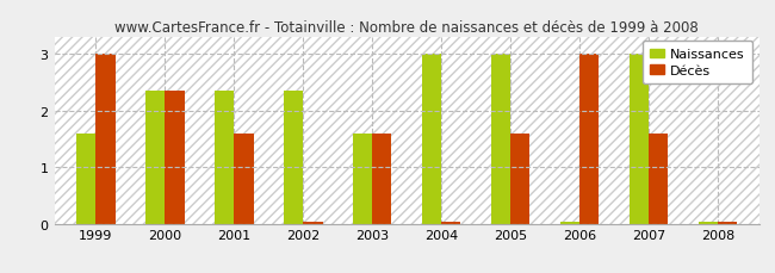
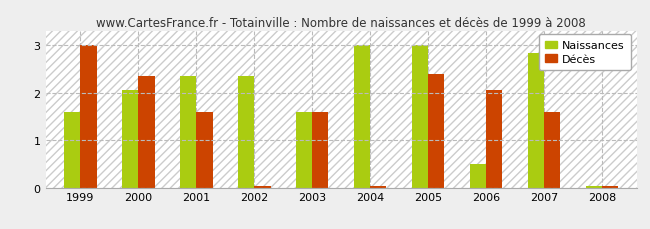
Naissances/2000: 2.35 -> 2.05
Décès/2005: 1.60 -> 2.40
Naissances/2006: 0.03 -> 0.50
Décès/2006: 3.00 -> 2.05
Naissances/2007: 3.00 -> 2.85
